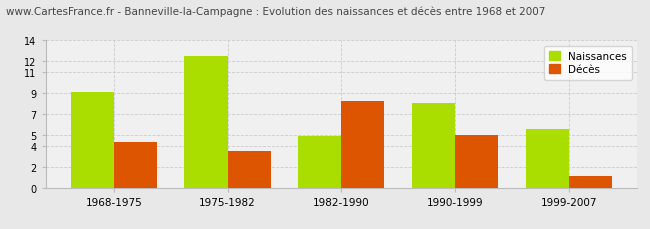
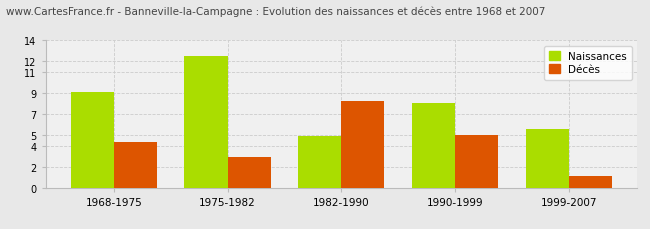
Décès/1975-1982: 3.5 -> 2.9
